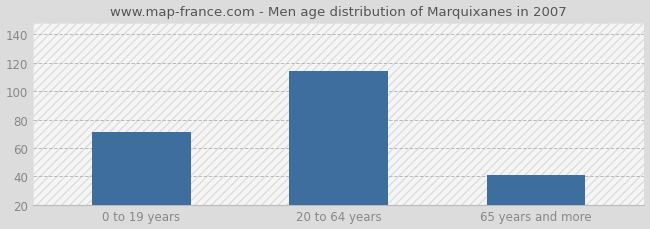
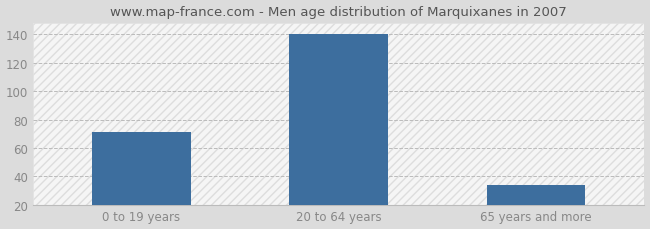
20 to 64 years: 114 -> 140
65 years and more: 41 -> 34
